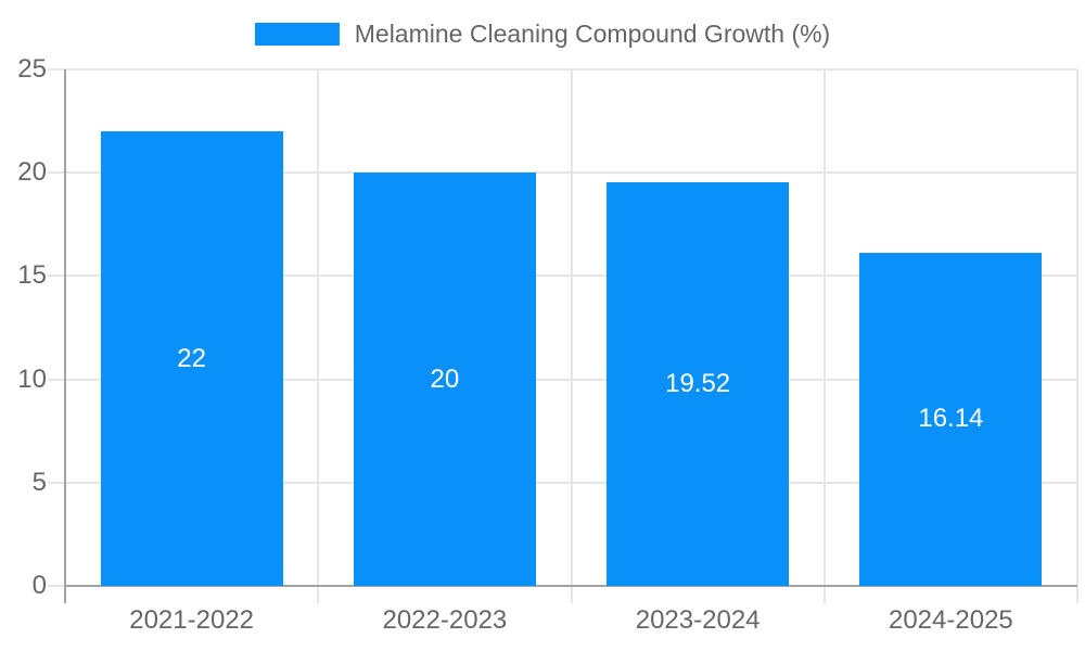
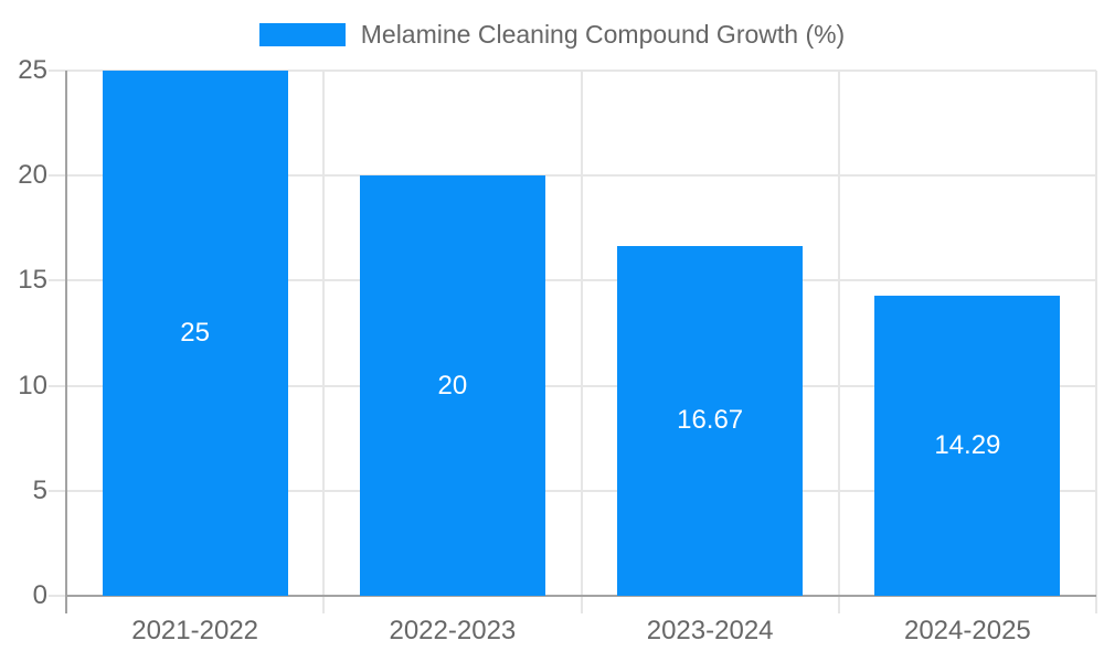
2021-2022: 22 -> 25
2023-2024: 19.52 -> 16.67
2024-2025: 16.14 -> 14.29
